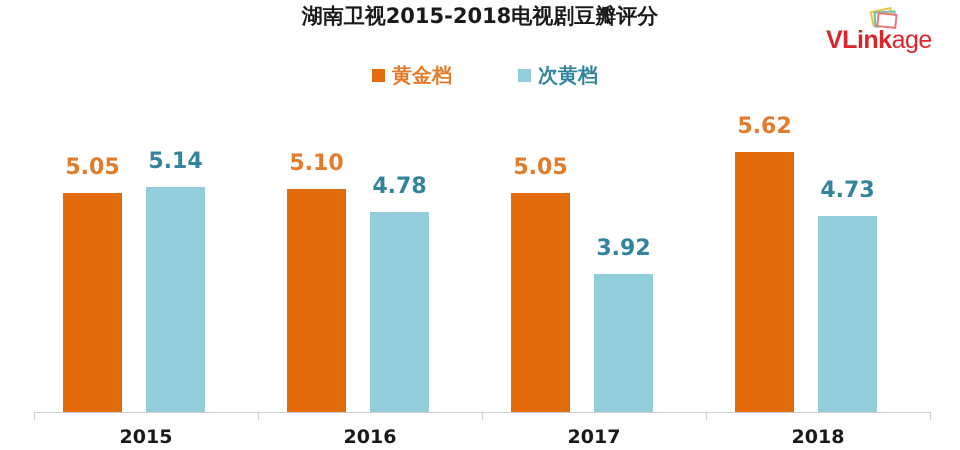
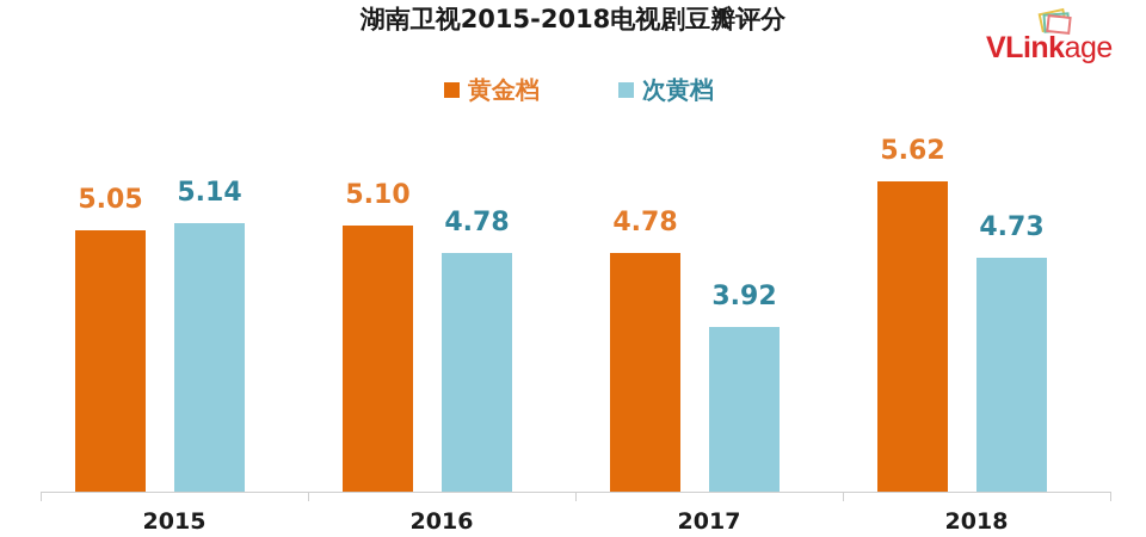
黄金档/2017: 5.05 -> 4.78
